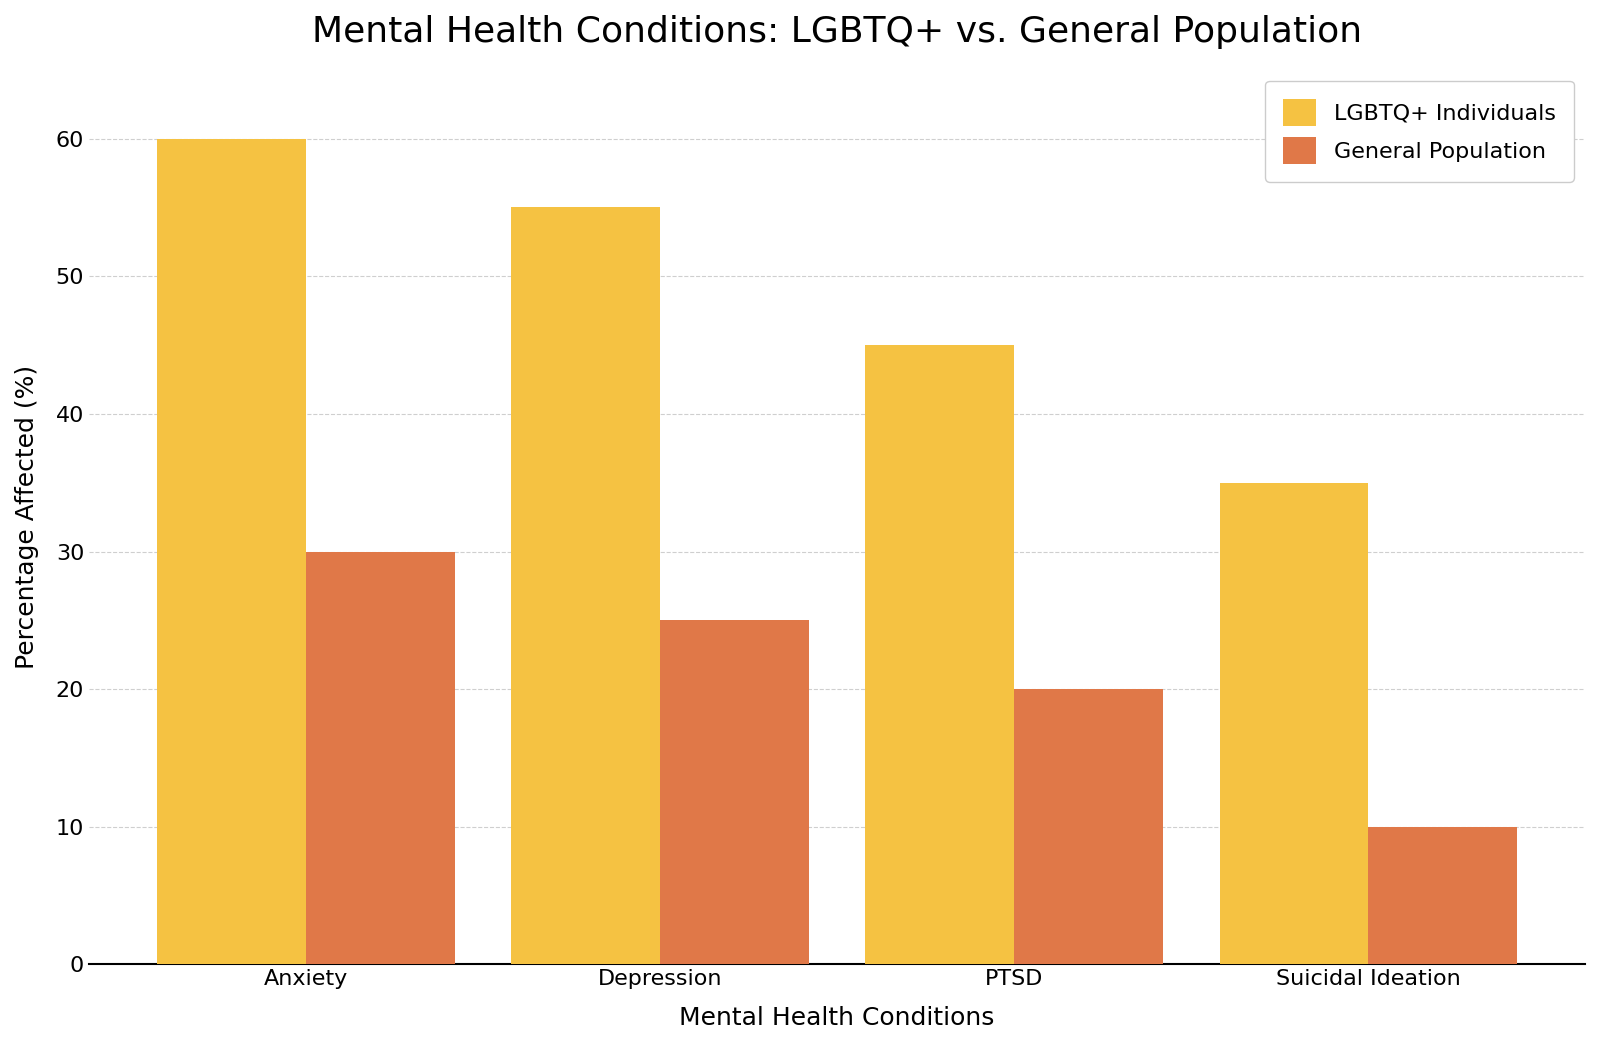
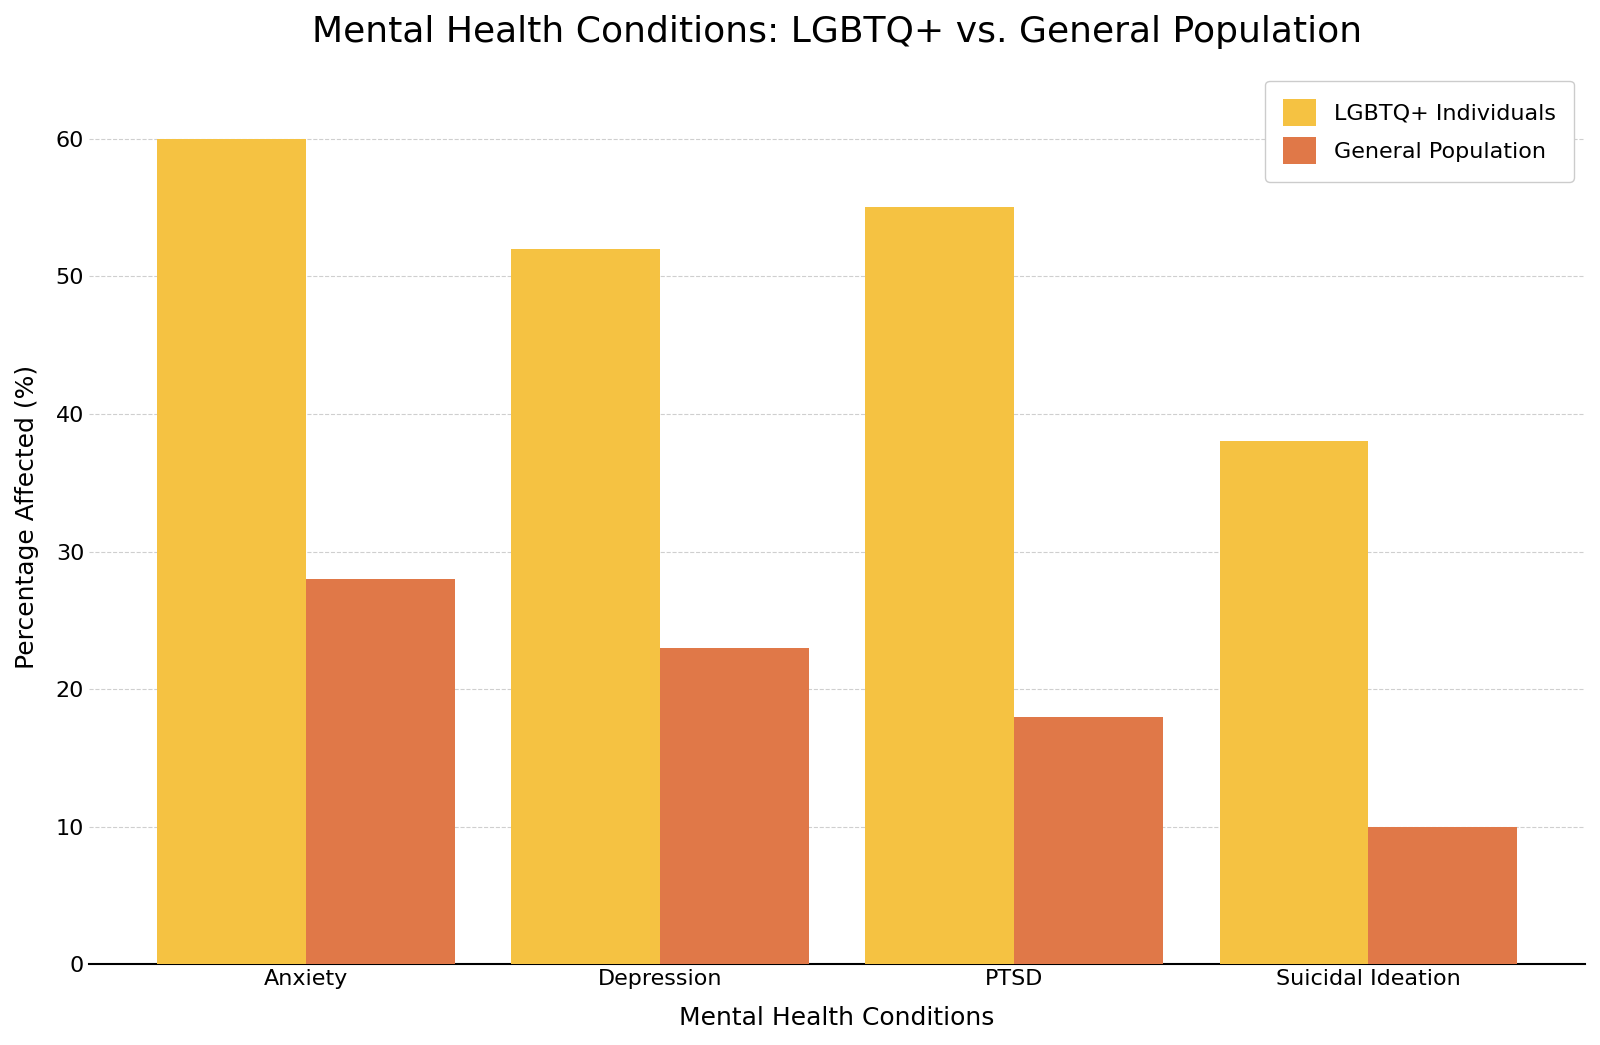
General Population/Anxiety: 30 -> 28
LGBTQ+ Individuals/Depression: 55 -> 52
General Population/Depression: 25 -> 23
LGBTQ+ Individuals/PTSD: 45 -> 55
General Population/PTSD: 20 -> 18
LGBTQ+ Individuals/Suicidal Ideation: 35 -> 38
